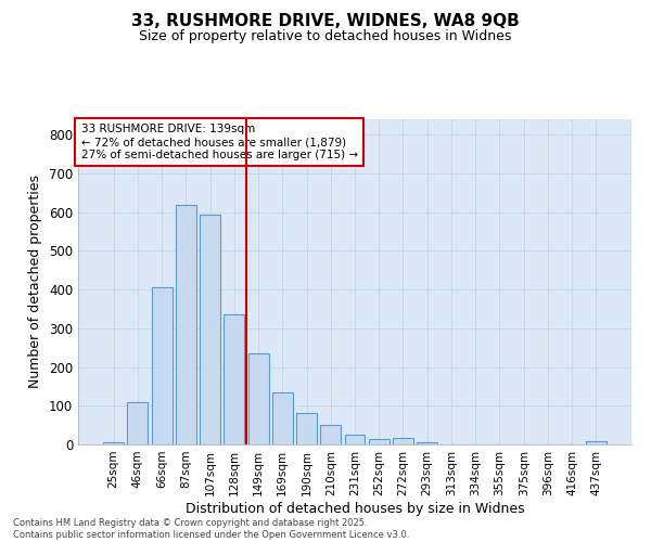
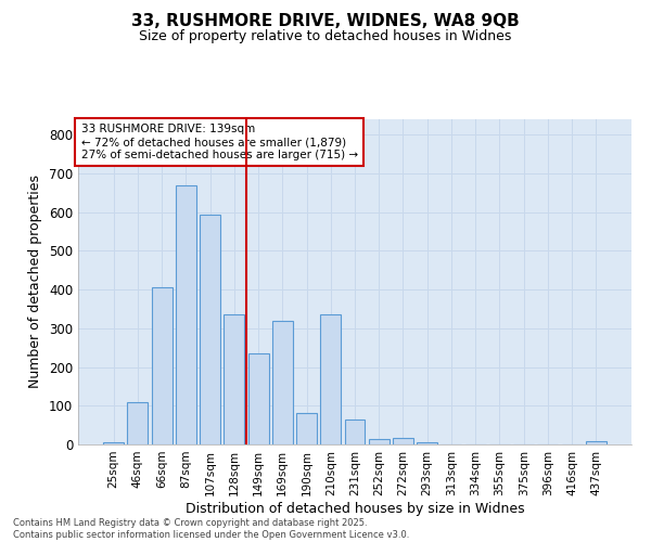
87sqm: 620 -> 670
169sqm: 135 -> 320
210sqm: 50 -> 335
231sqm: 25 -> 65
